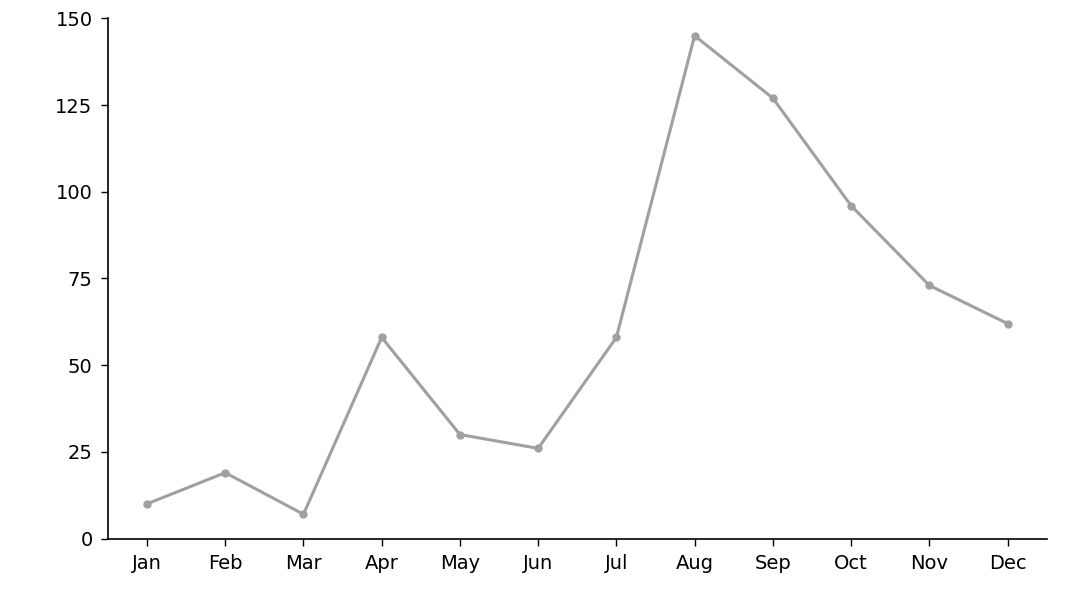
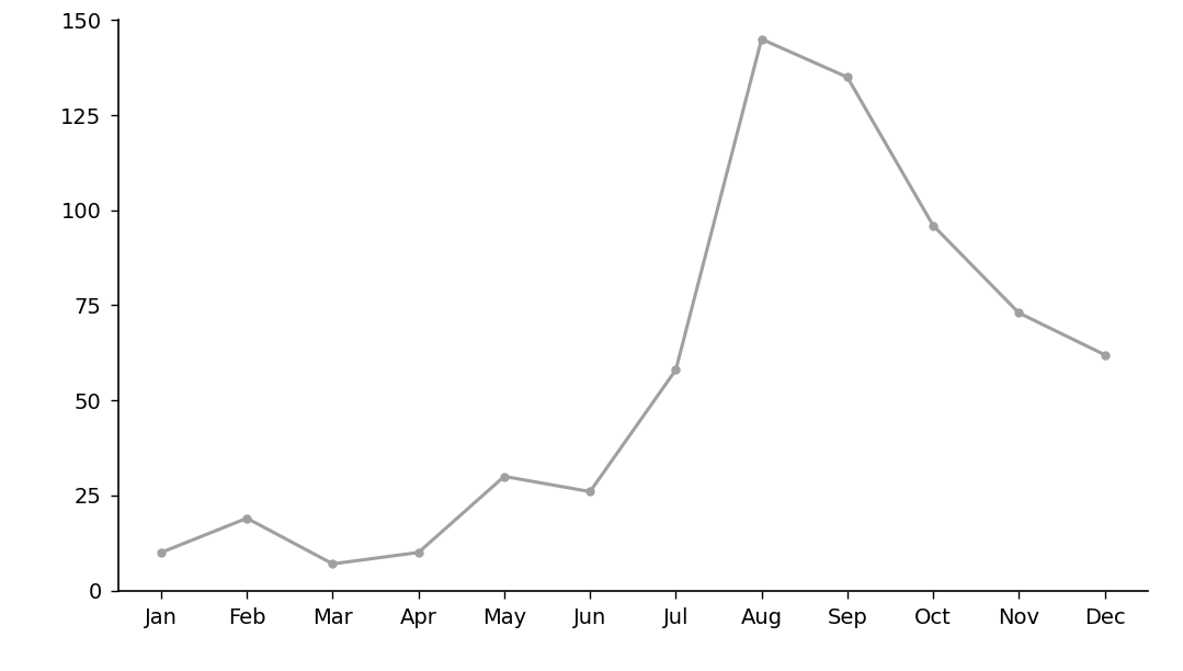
Apr: 58 -> 10
Sep: 127 -> 135
